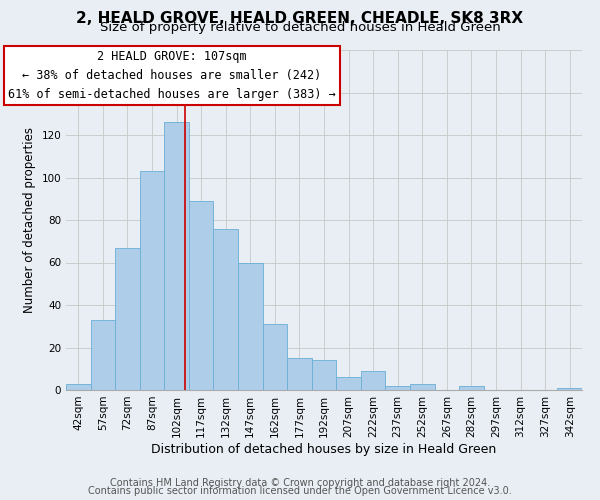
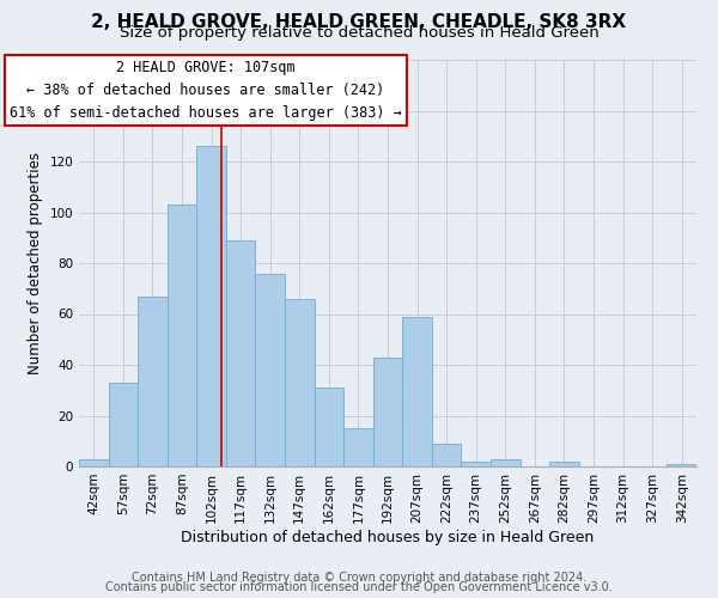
147sqm: 60 -> 66
192sqm: 14 -> 43
207sqm: 6 -> 59
